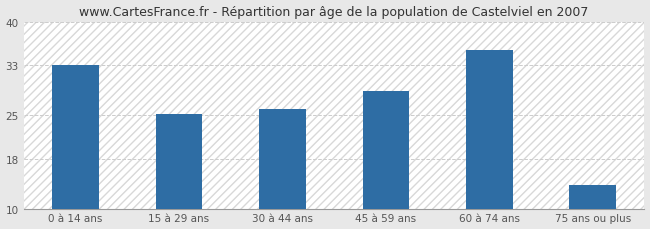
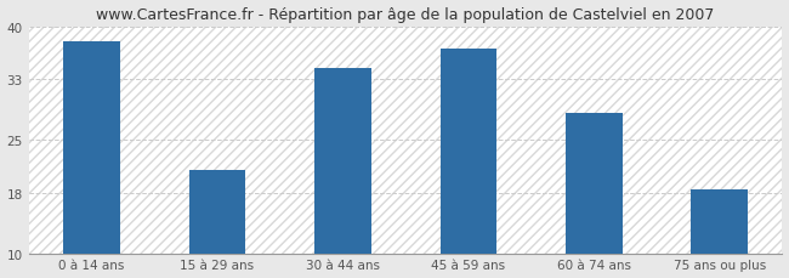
0 à 14 ans: 33.0 -> 38.0
15 à 29 ans: 25.2 -> 21.0
30 à 44 ans: 26.0 -> 34.5
45 à 59 ans: 28.8 -> 37.0
60 à 74 ans: 35.4 -> 28.5
75 ans ou plus: 13.8 -> 18.5
